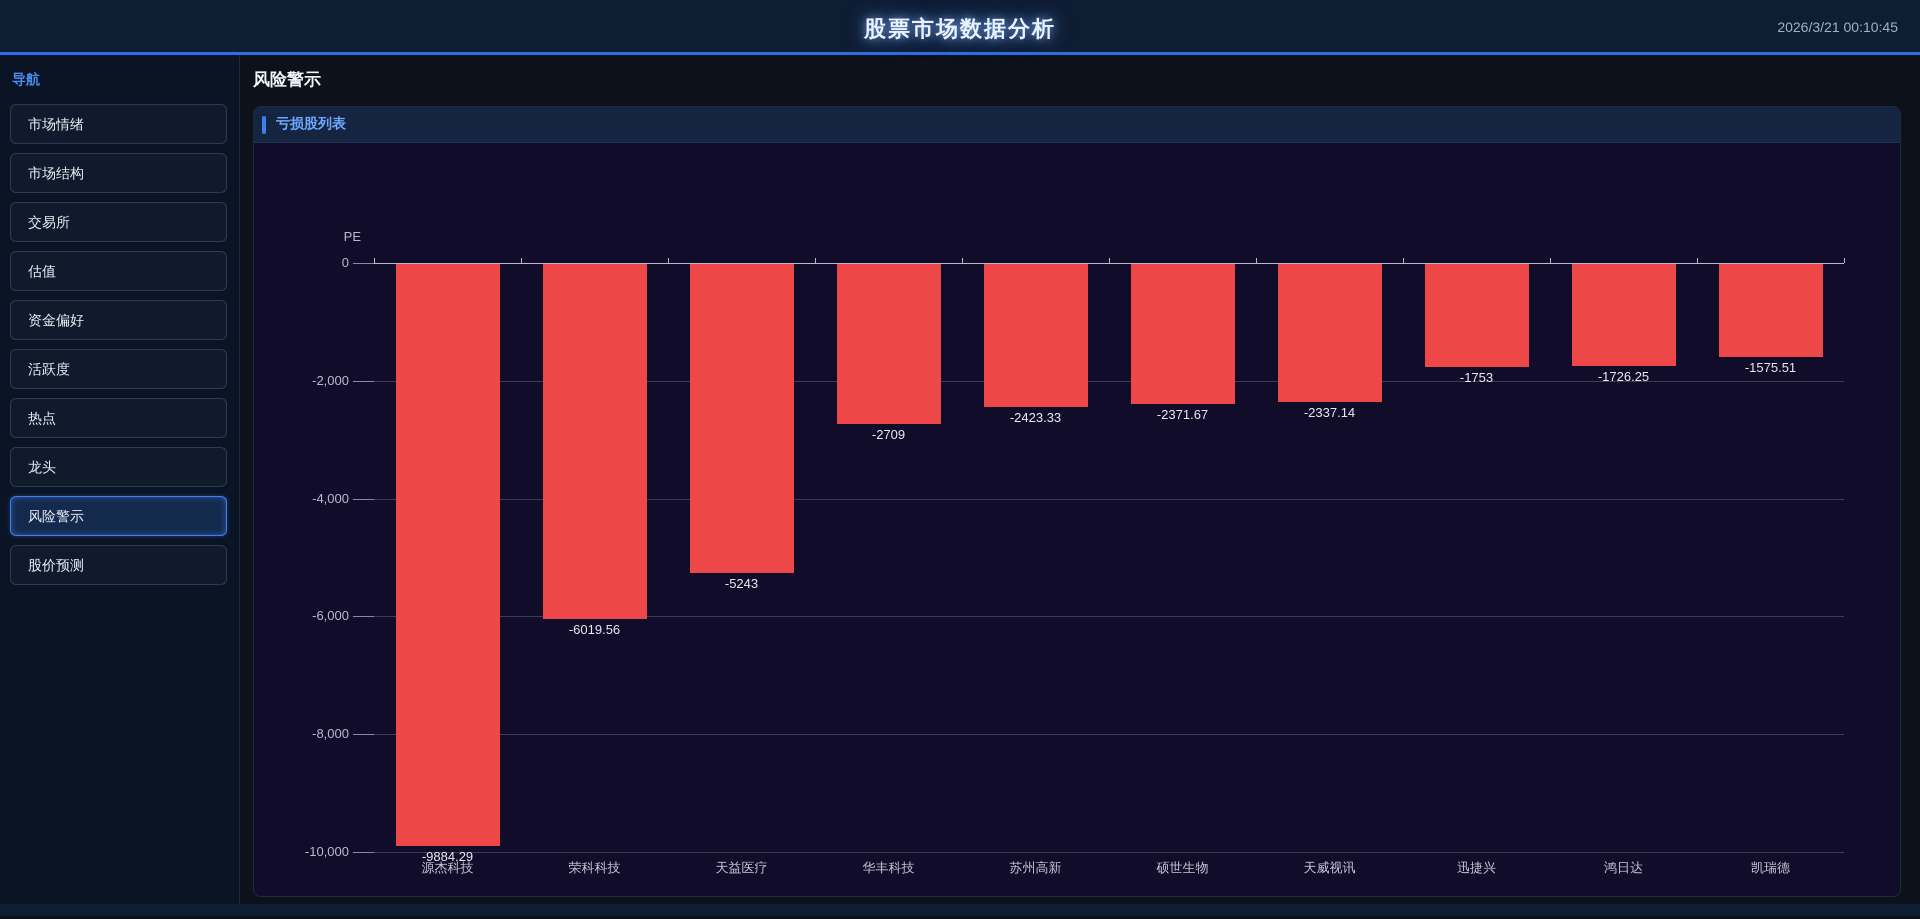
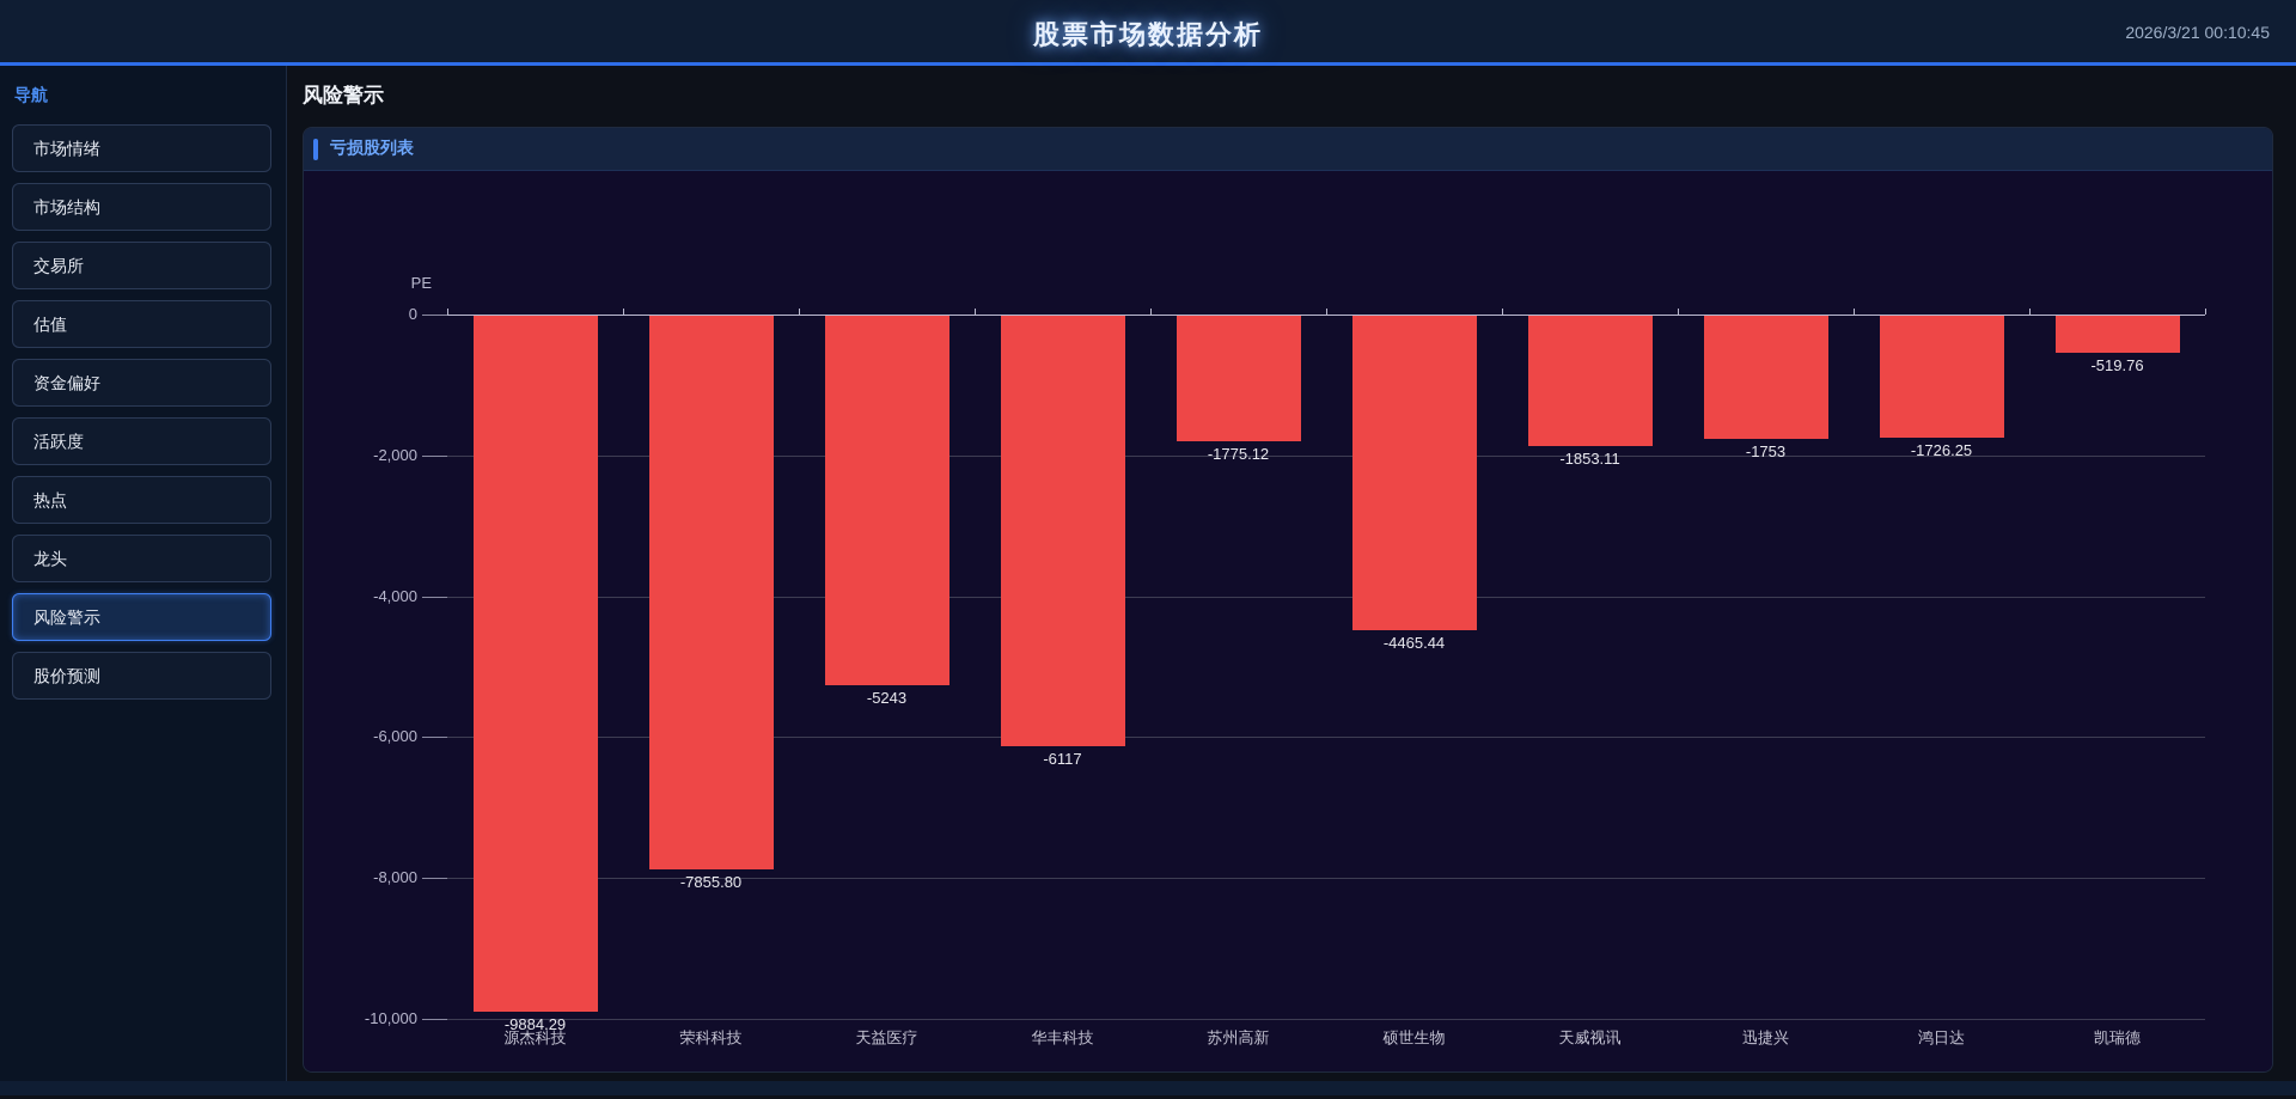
荣科科技: -6019.56 -> -7855.80
华丰科技: -2709 -> -6117
苏州高新: -2423.33 -> -1775.12
硕世生物: -2371.67 -> -4465.44
天威视讯: -2337.14 -> -1853.11
凯瑞德: -1575.51 -> -519.76
